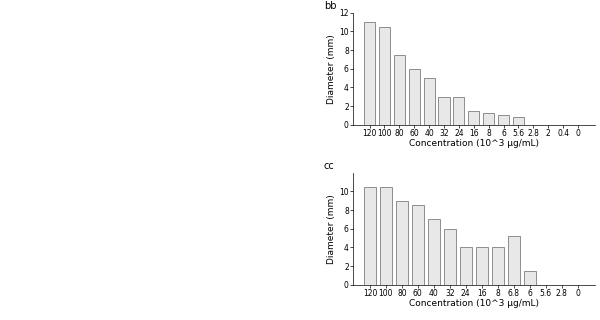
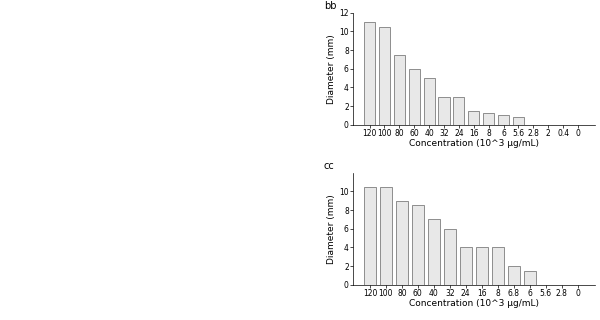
6.8: 5.2 -> 2.0
